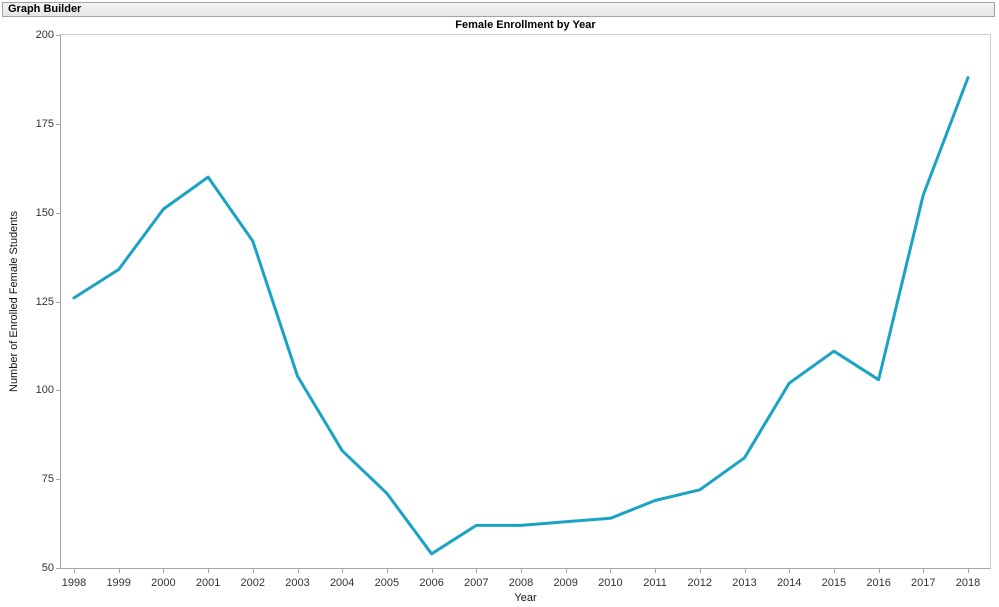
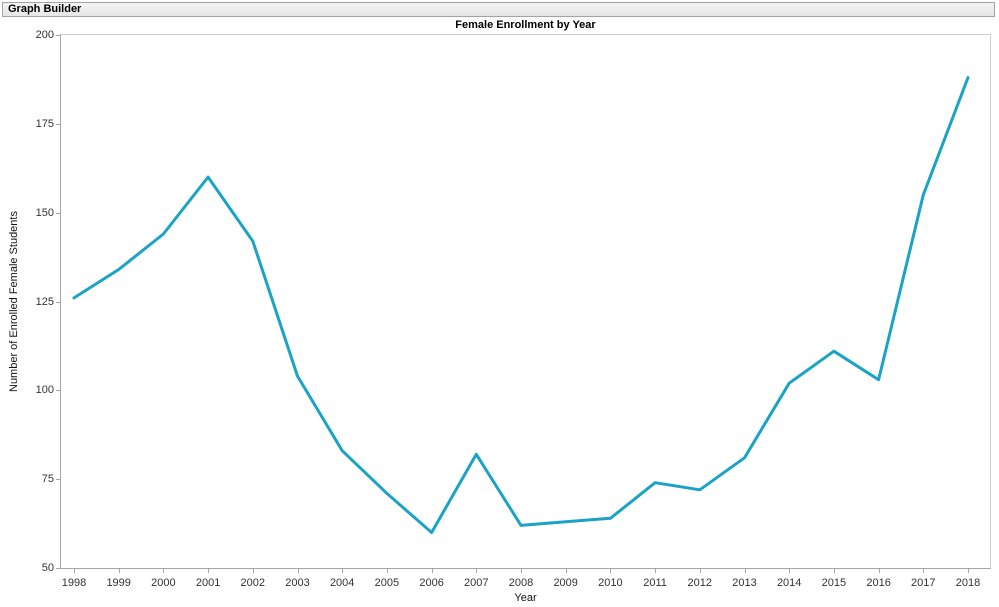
2000: 151 -> 144
2006: 54 -> 60
2007: 62 -> 82
2011: 69 -> 74
